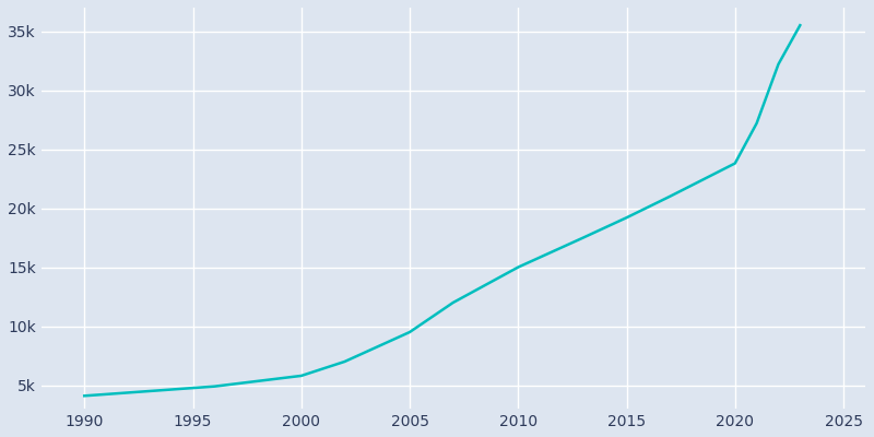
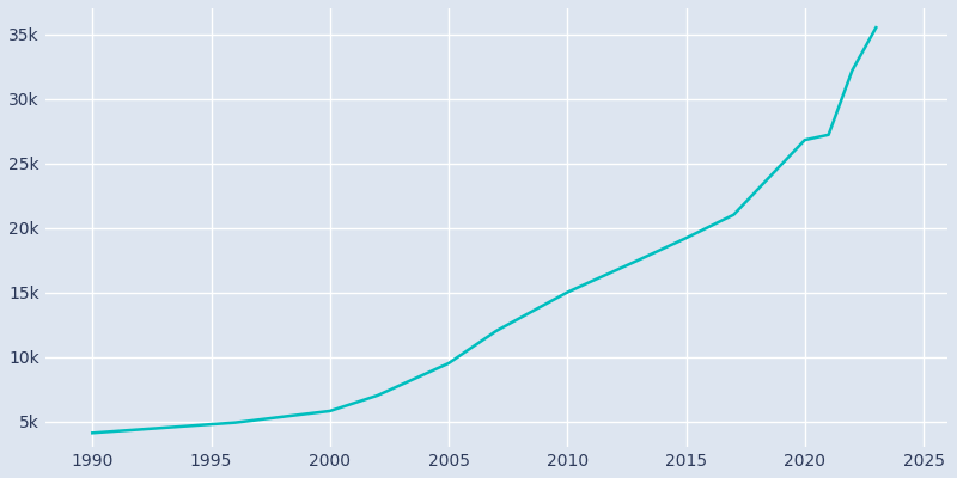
2020: 23.8k -> 26.8k
